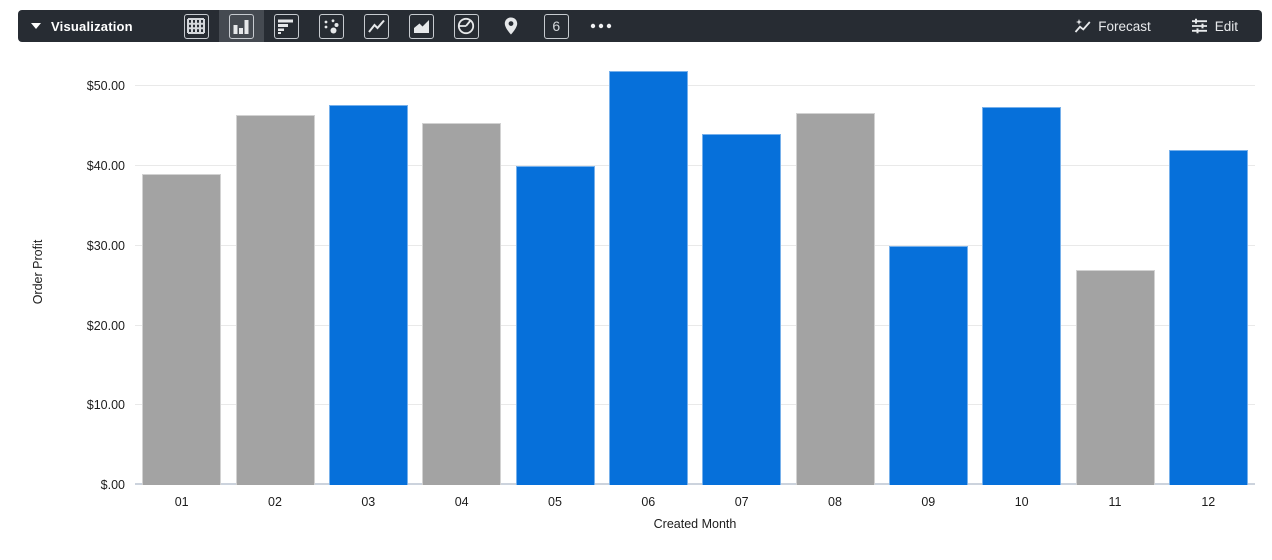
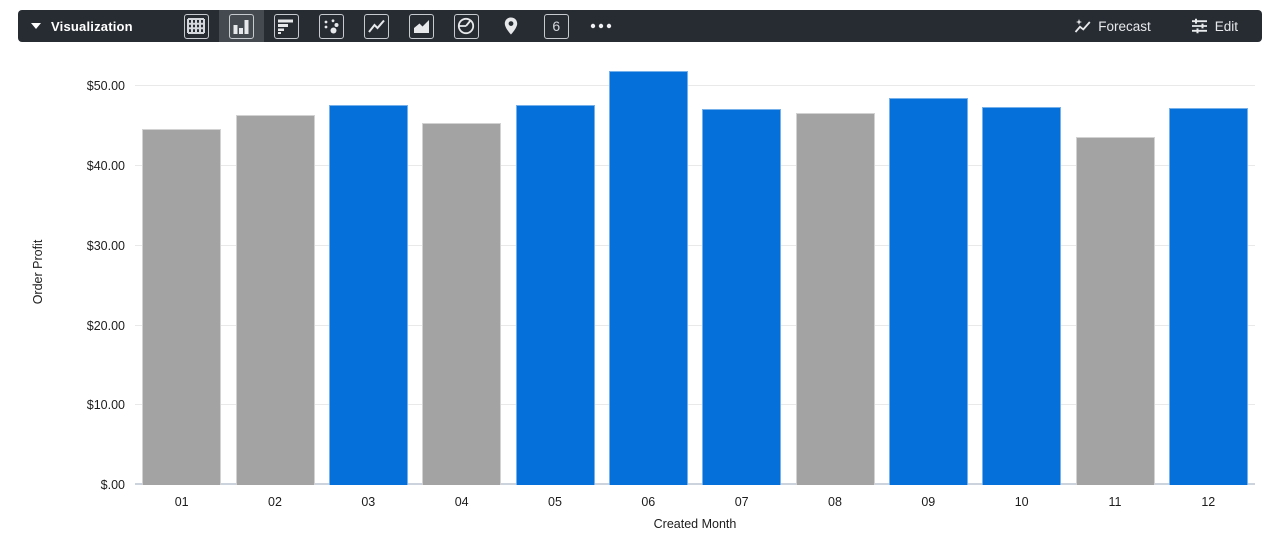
01: $39 -> $45
05: $40 -> $48
07: $44 -> $47
09: $30 -> $48
11: $27 -> $44
12: $42 -> $47
